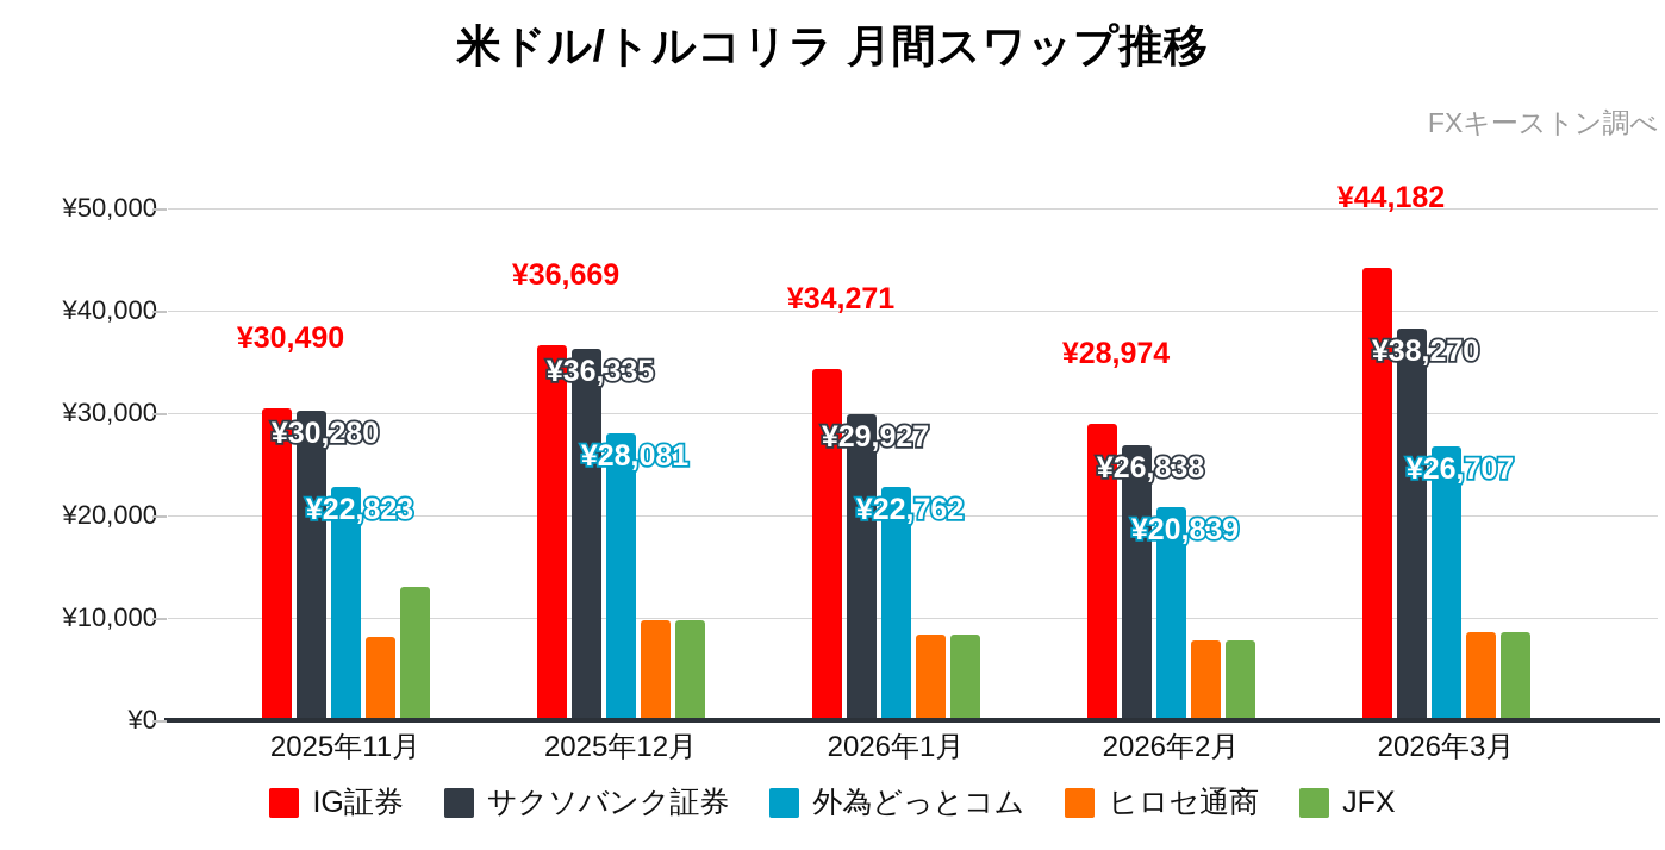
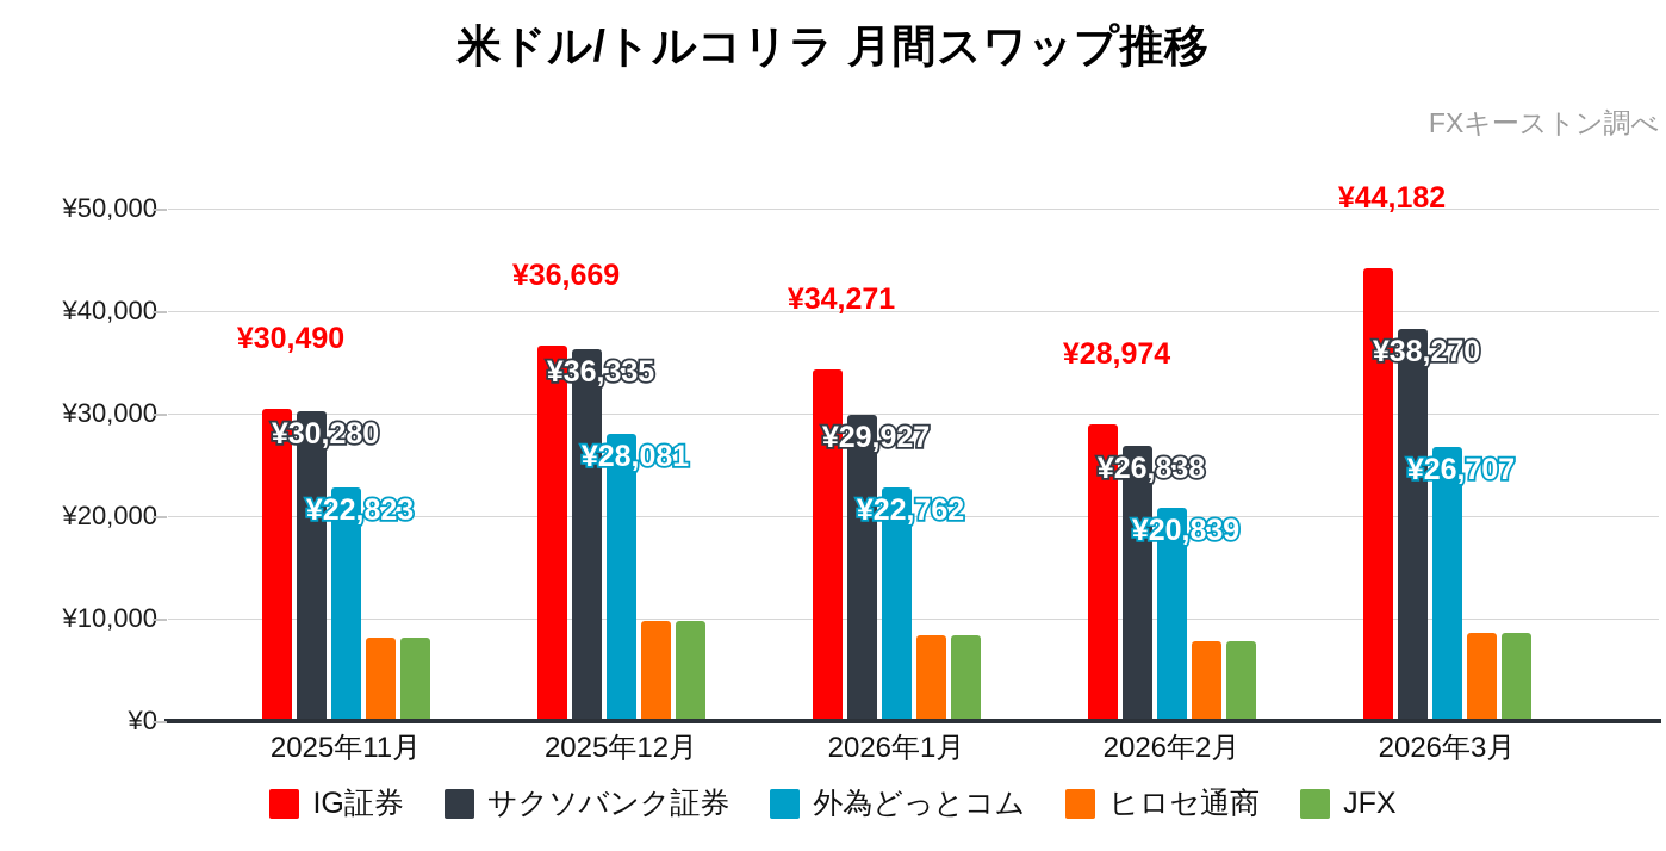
JFX/2025年11月: ¥13000 -> ¥8000
